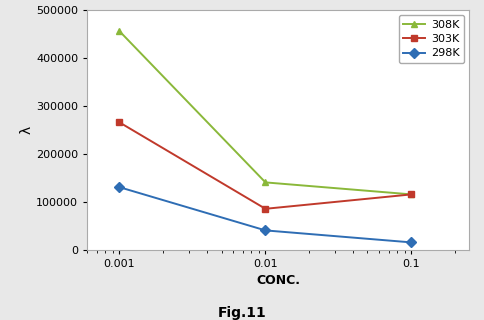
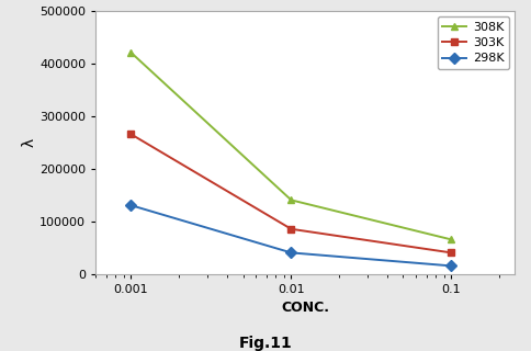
308K/0.001: 455000 -> 420000
308K/0.1: 115000 -> 65000
303K/0.1: 115000 -> 40000
